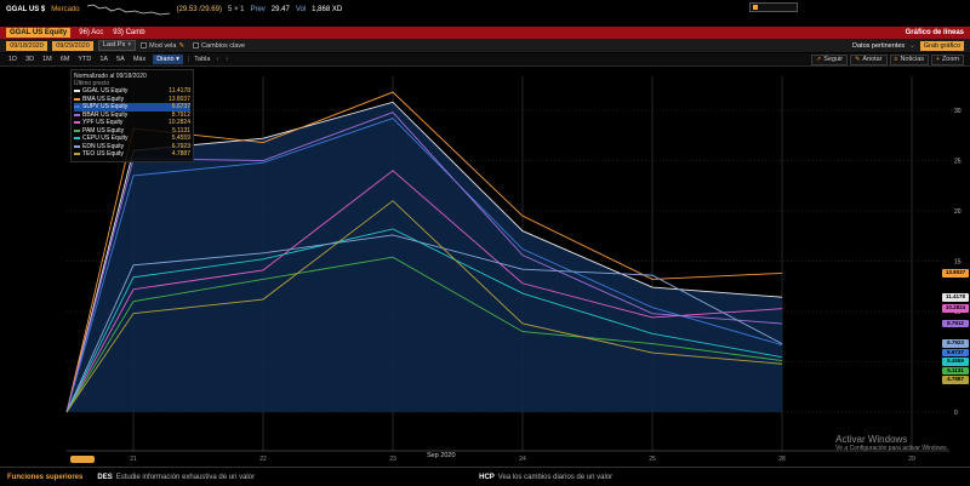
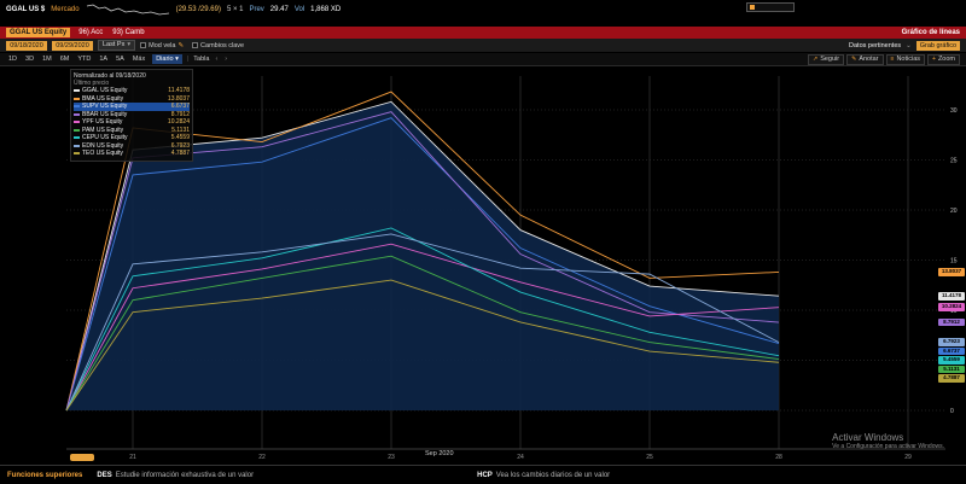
BBAR US Equity/22: 25 -> 26
YPF US Equity/23: 24 -> 17
TEO US Equity/23: 21 -> 13
PAM US Equity/24: 8 -> 10
